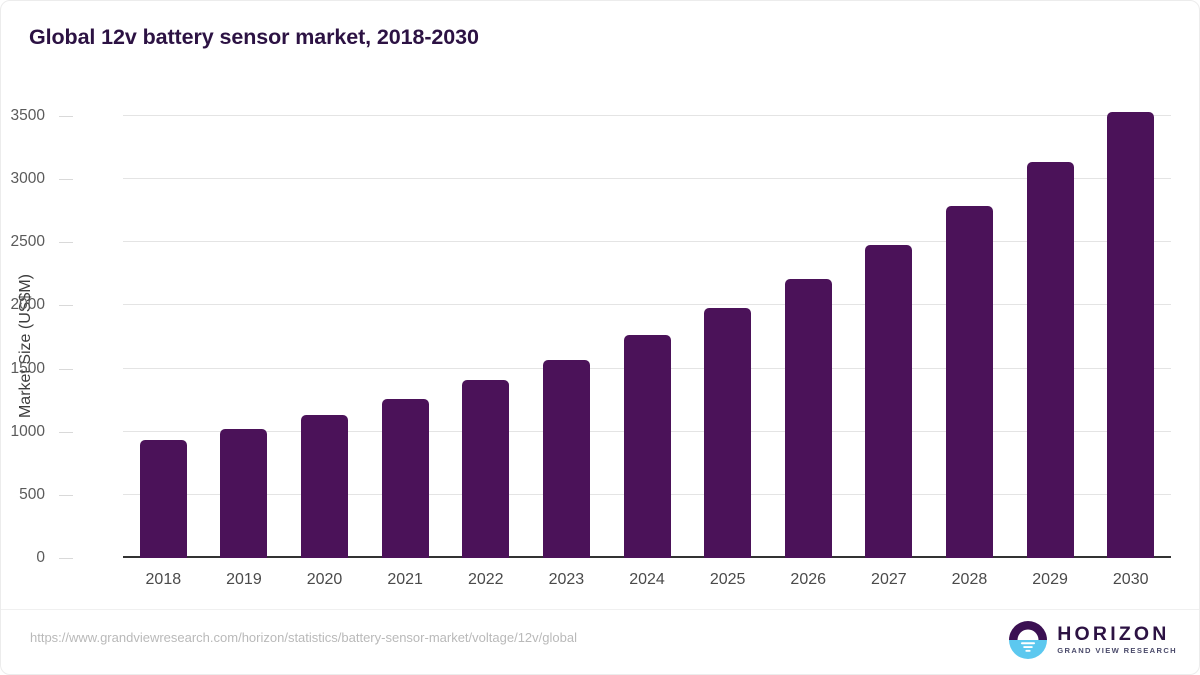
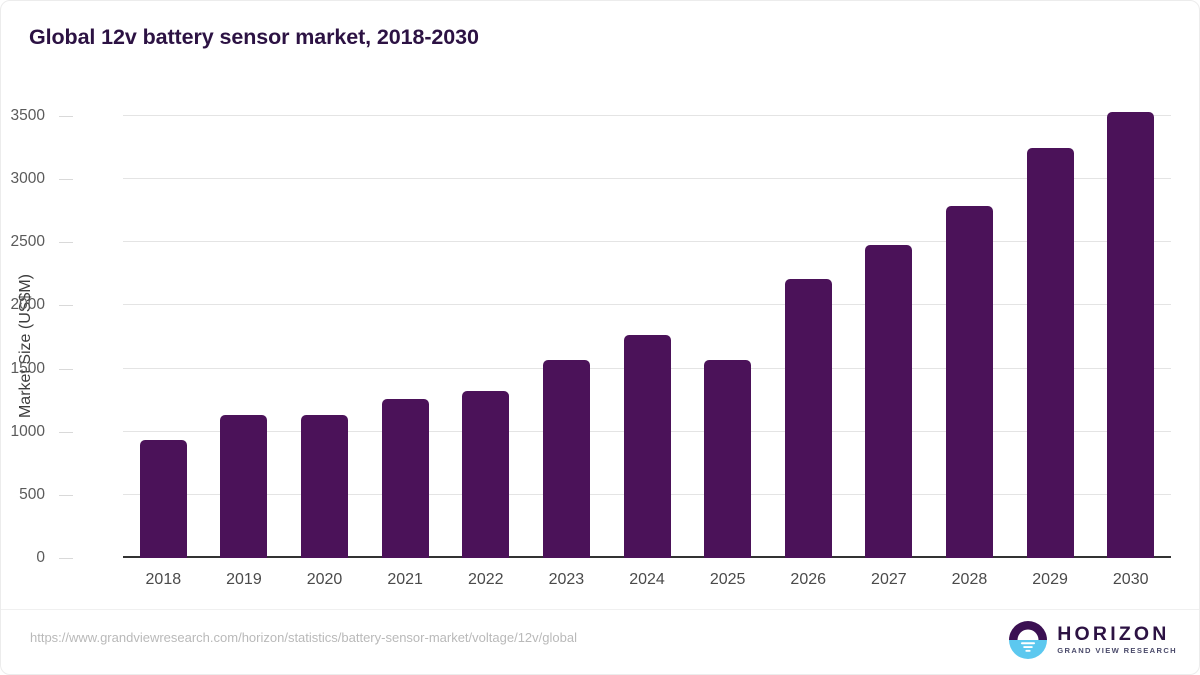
2019: 1020 -> 1130
2022: 1410 -> 1320
2025: 1980 -> 1570
2029: 3140 -> 3250
